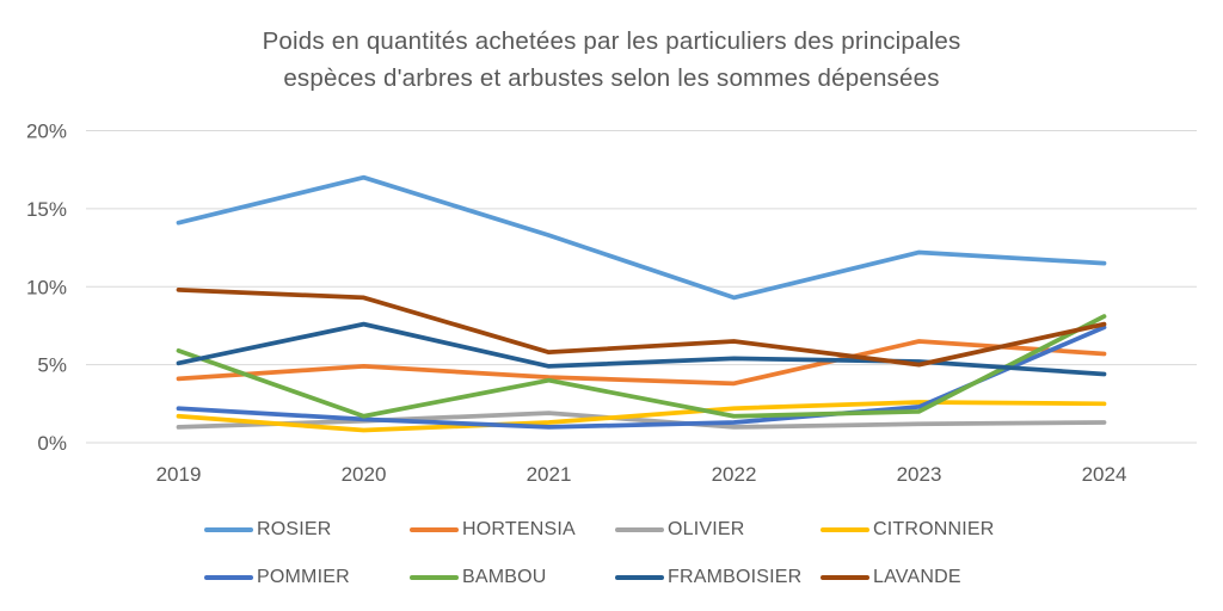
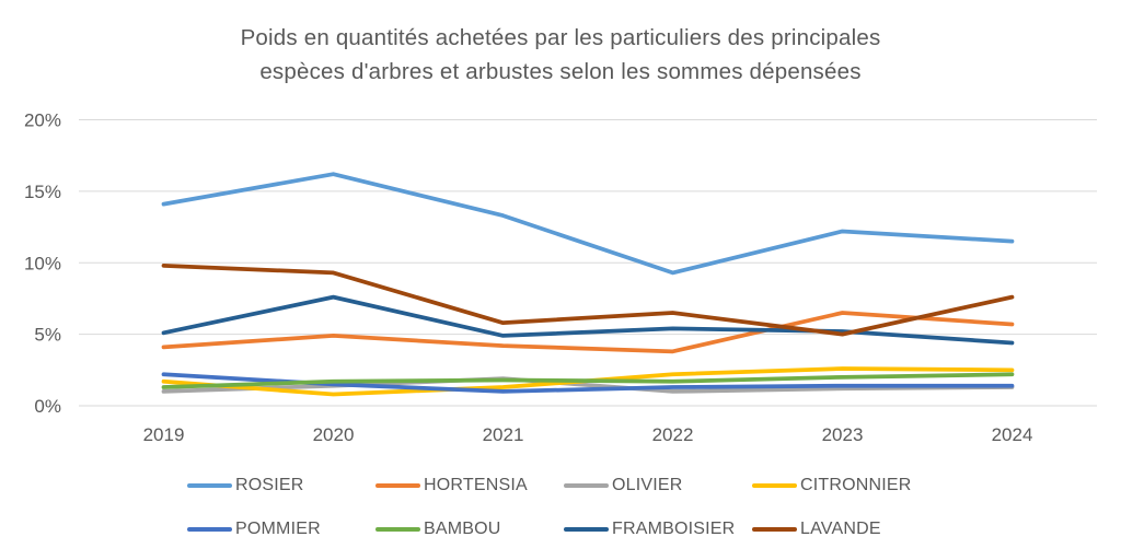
BAMBOU/2019: 5.9% -> 1.3%
ROSIER/2020: 17.0% -> 16.2%
BAMBOU/2021: 4.0% -> 1.8%
POMMIER/2023: 2.3% -> 1.4%
POMMIER/2024: 7.4% -> 1.4%
BAMBOU/2024: 8.1% -> 2.2%
